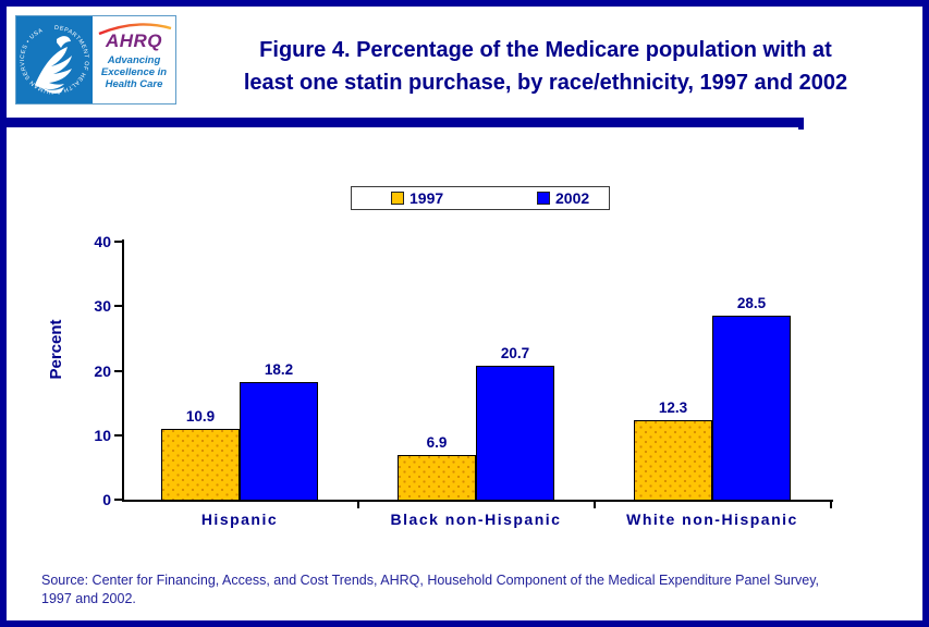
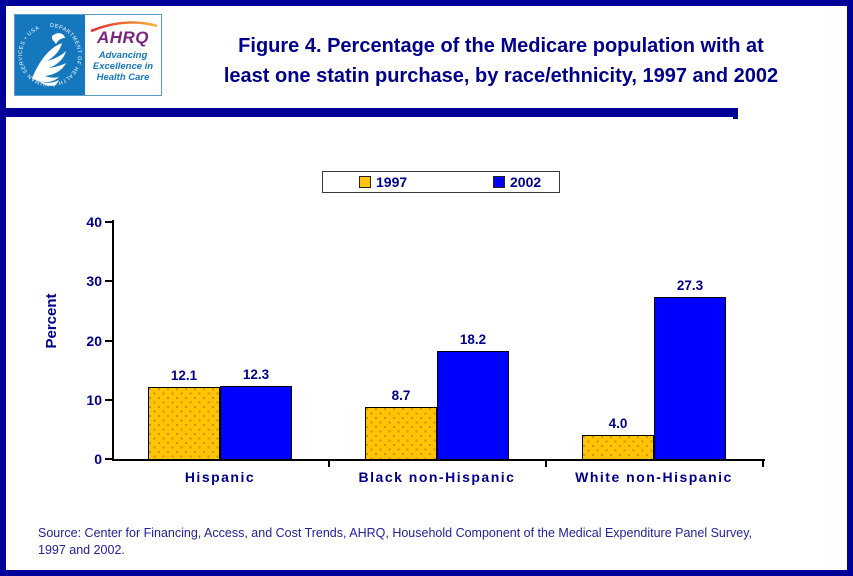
1997/Hispanic: 10.9 -> 12.1
2002/Hispanic: 18.2 -> 12.3
1997/Black non-Hispanic: 6.9 -> 8.7
2002/Black non-Hispanic: 20.7 -> 18.2
1997/White non-Hispanic: 12.3 -> 4.0
2002/White non-Hispanic: 28.5 -> 27.3
